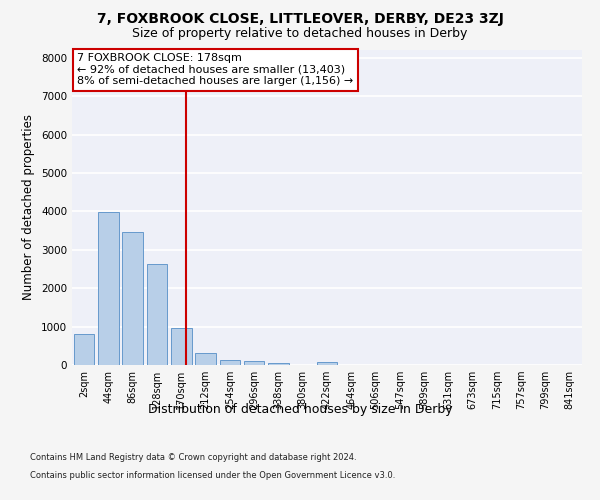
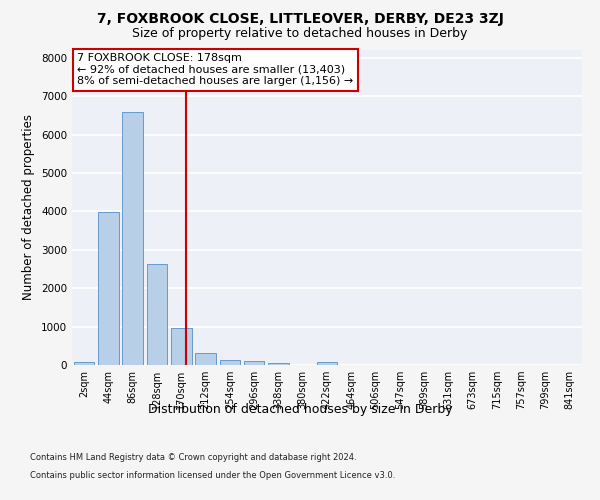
2sqm: 800 -> 80
86sqm: 3450 -> 6580
